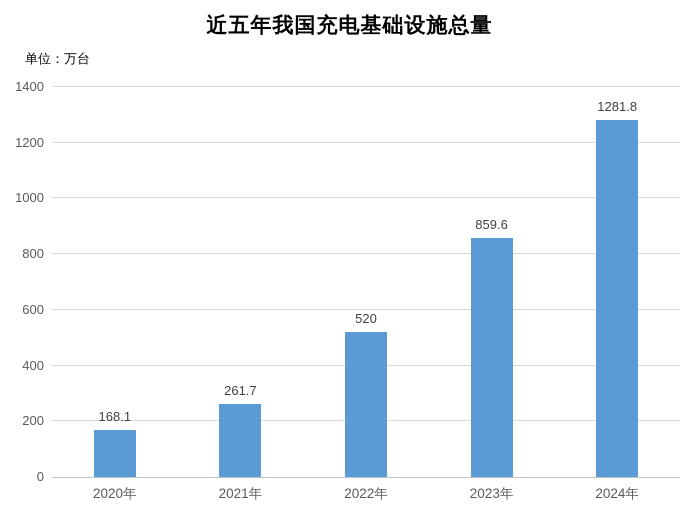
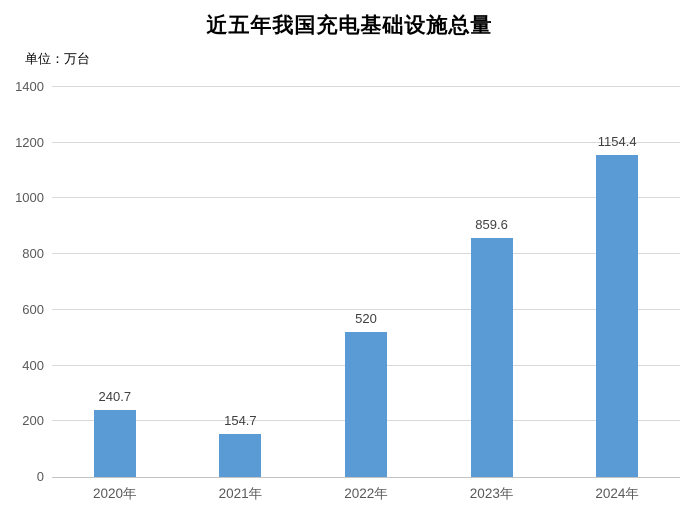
2020年: 168.1 -> 240.7
2021年: 261.7 -> 154.7
2024年: 1281.8 -> 1154.4
